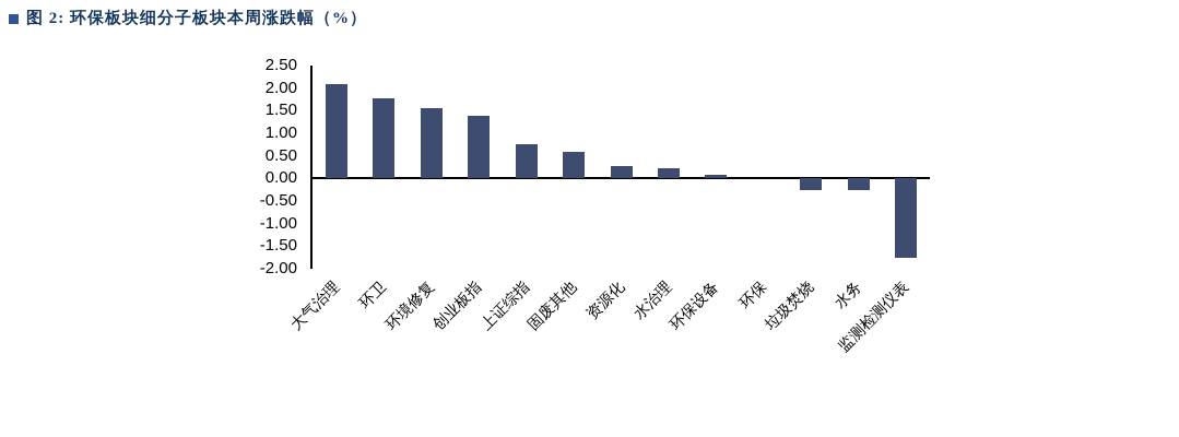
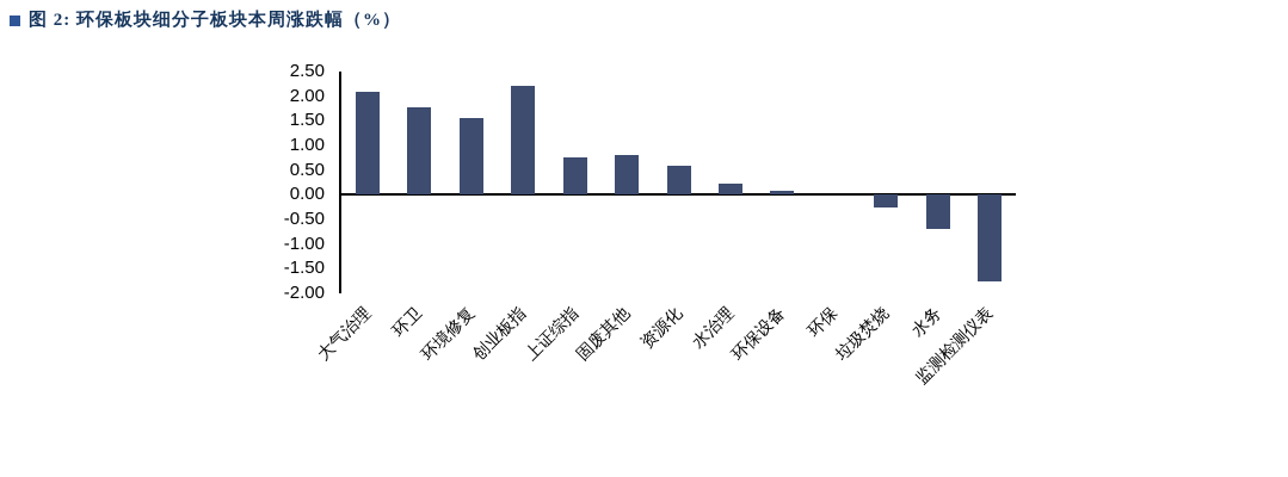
创业板指: 1.4 -> 2.2
固废其他: 0.6 -> 0.8
资源化: 0.3 -> 0.6
水务: -0.2 -> -0.7
